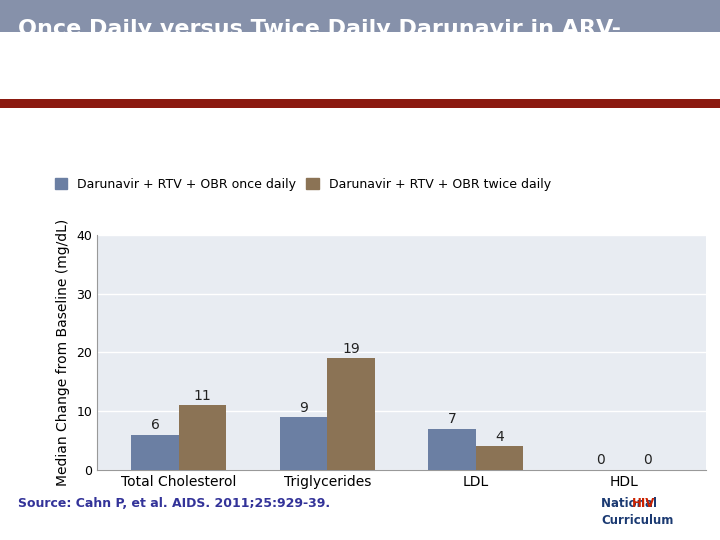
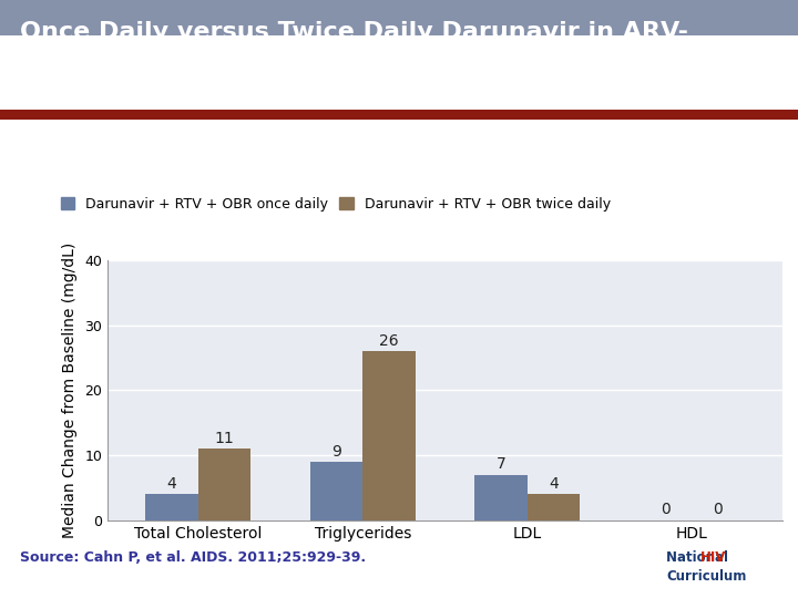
Darunavir + RTV + OBR once daily/Total Cholesterol: 6 -> 4
Darunavir + RTV + OBR twice daily/Triglycerides: 19 -> 26
